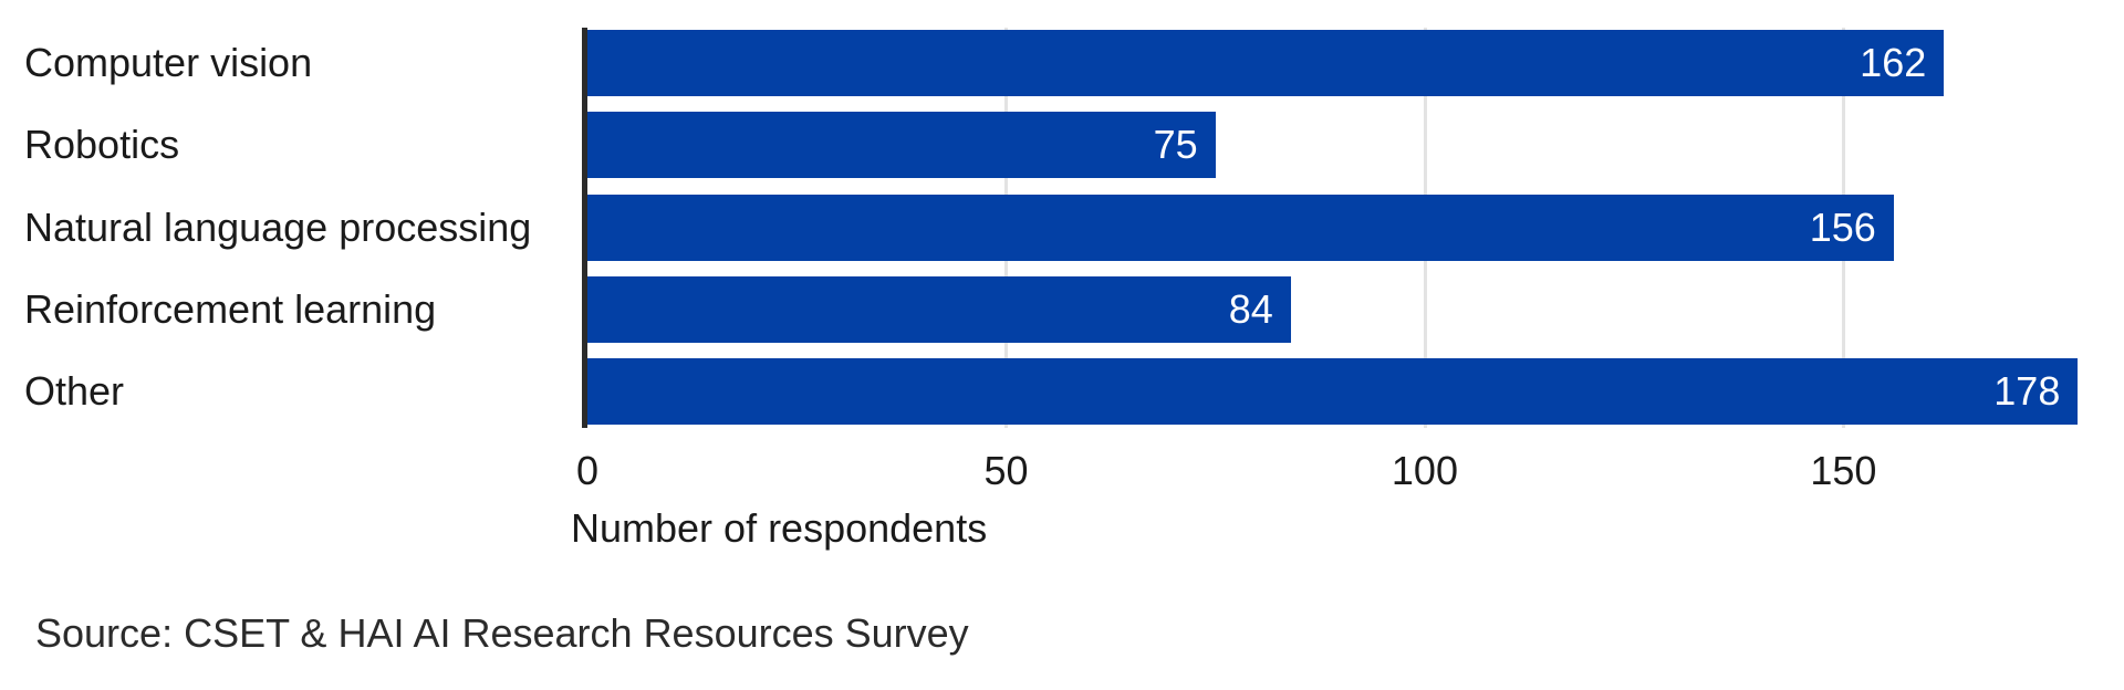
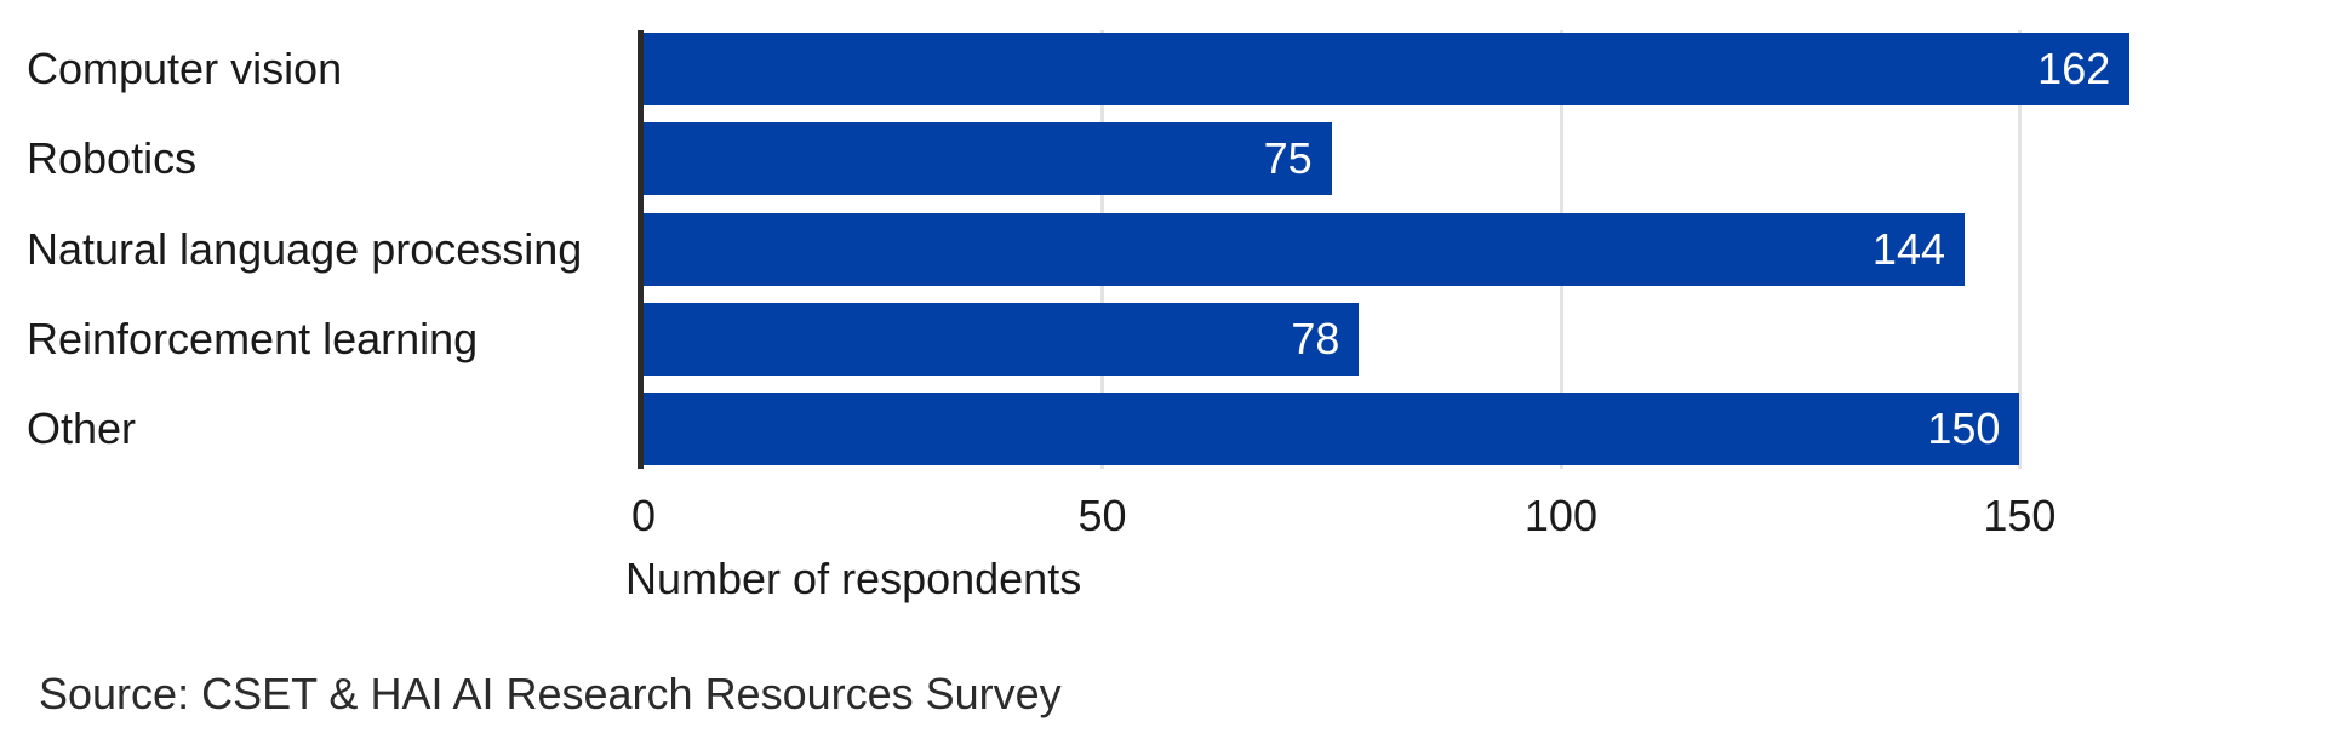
Natural language processing: 156 -> 144
Reinforcement learning: 84 -> 78
Other: 178 -> 150
